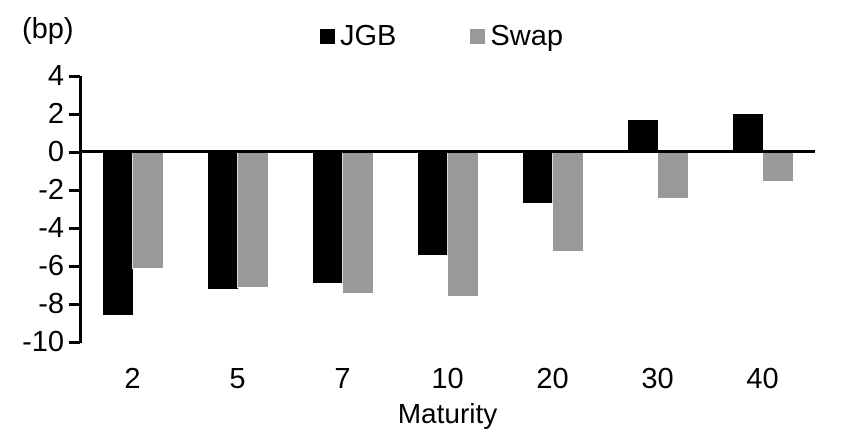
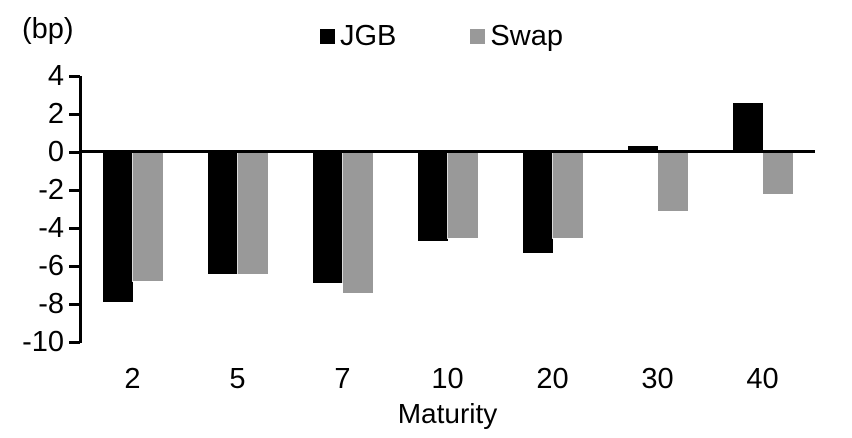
JGB/2: -8.6 -> -7.9
Swap/2: -6.1 -> -6.8
JGB/5: -7.2 -> -6.4
Swap/5: -7.1 -> -6.4
JGB/10: -5.4 -> -4.7
Swap/10: -7.6 -> -4.5
JGB/20: -2.7 -> -5.3
Swap/20: -5.2 -> -4.5
JGB/30: 1.7 -> 0.3
Swap/30: -2.4 -> -3.1
JGB/40: 2.0 -> 2.6
Swap/40: -1.5 -> -2.2
